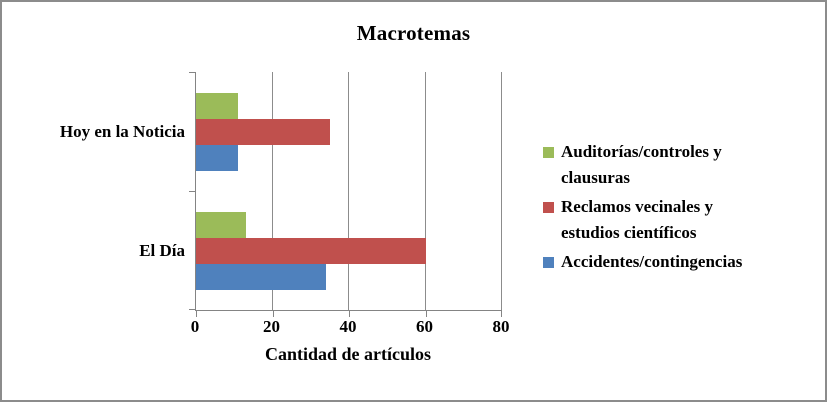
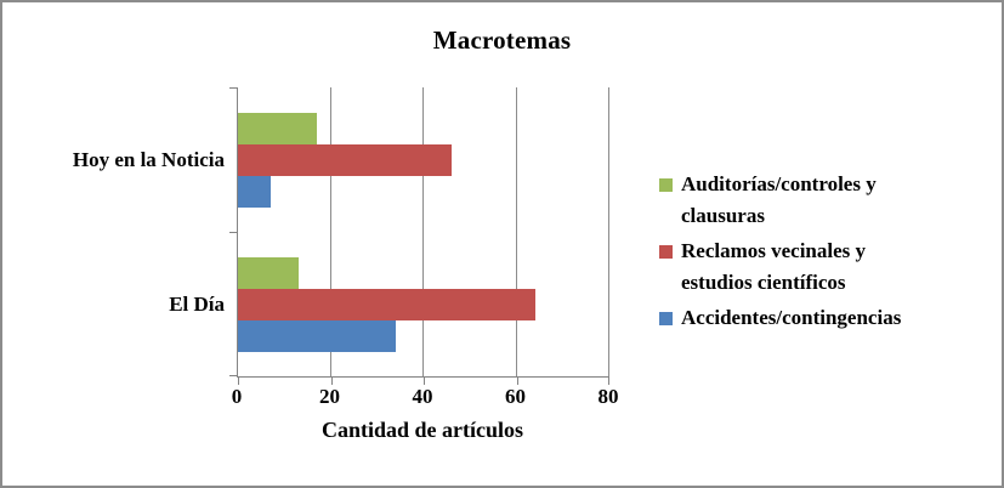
Auditorías/controles y clausuras/Hoy en la Noticia: 11 -> 17
Reclamos vecinales y estudios científicos/Hoy en la Noticia: 35 -> 46
Accidentes/contingencias/Hoy en la Noticia: 11 -> 7
Reclamos vecinales y estudios científicos/El Día: 60 -> 64
